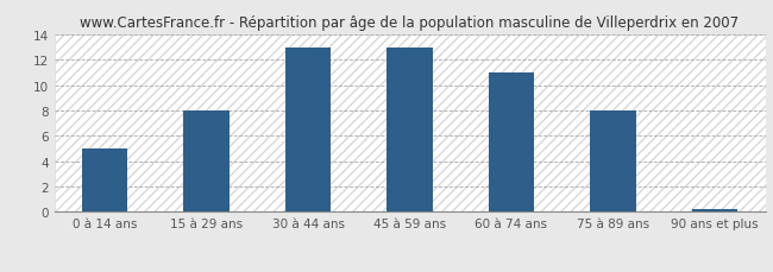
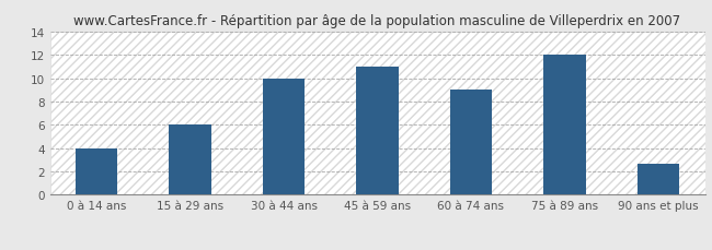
0 à 14 ans: 5.0 -> 4.0
15 à 29 ans: 8.0 -> 6.0
30 à 44 ans: 13.0 -> 10.0
45 à 59 ans: 13.0 -> 11.0
60 à 74 ans: 11.0 -> 9.0
75 à 89 ans: 8.0 -> 12.0
90 ans et plus: 0.2 -> 2.7
